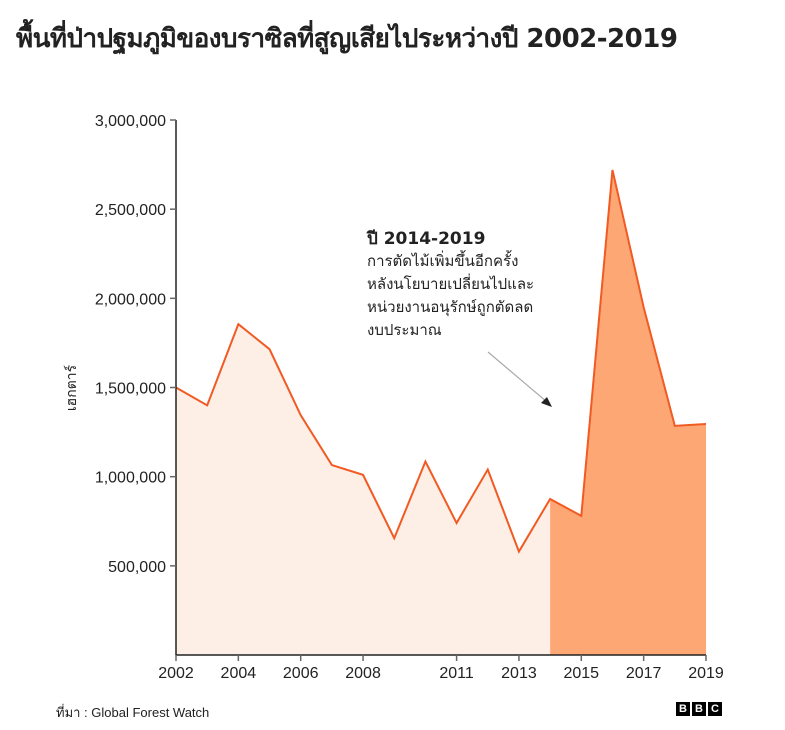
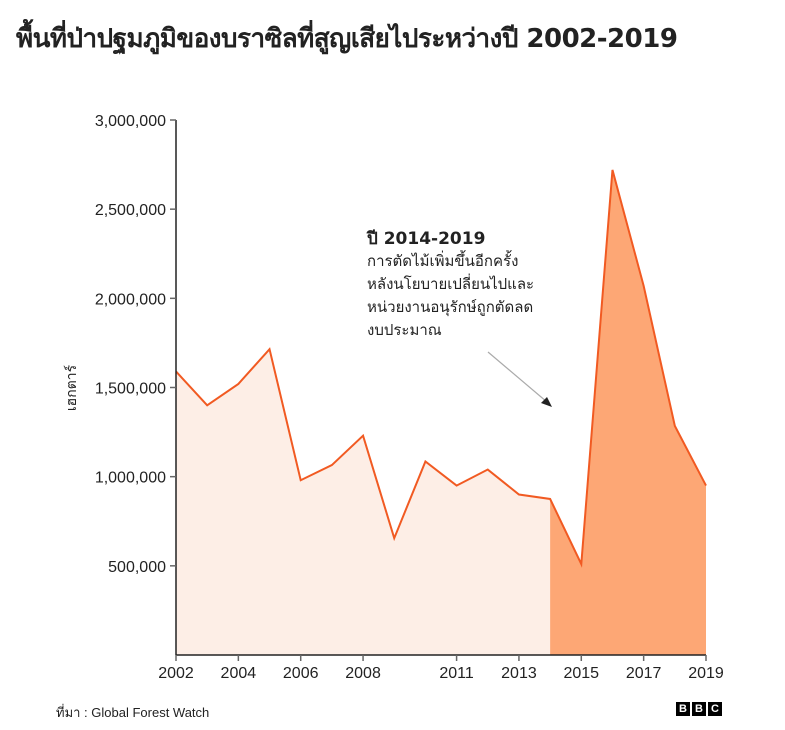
2002: 1500000 -> 1590000
2004: 1860000 -> 1520000
2006: 1340000 -> 980000
2008: 1010000 -> 1230000
2011: 740000 -> 950000
2013: 580000 -> 900000
2015: 780000 -> 510000
2017: 1950000 -> 2070000
2019: 1300000 -> 950000
